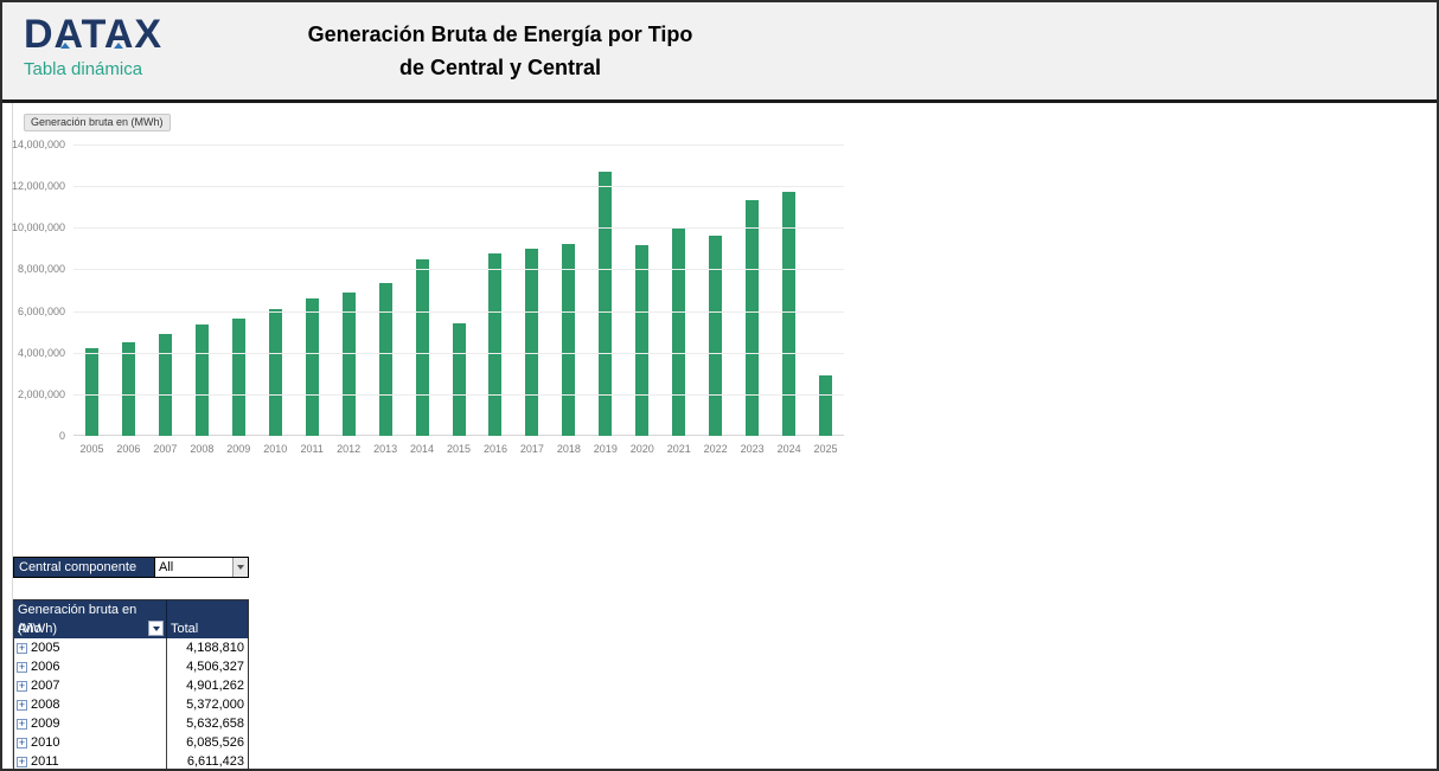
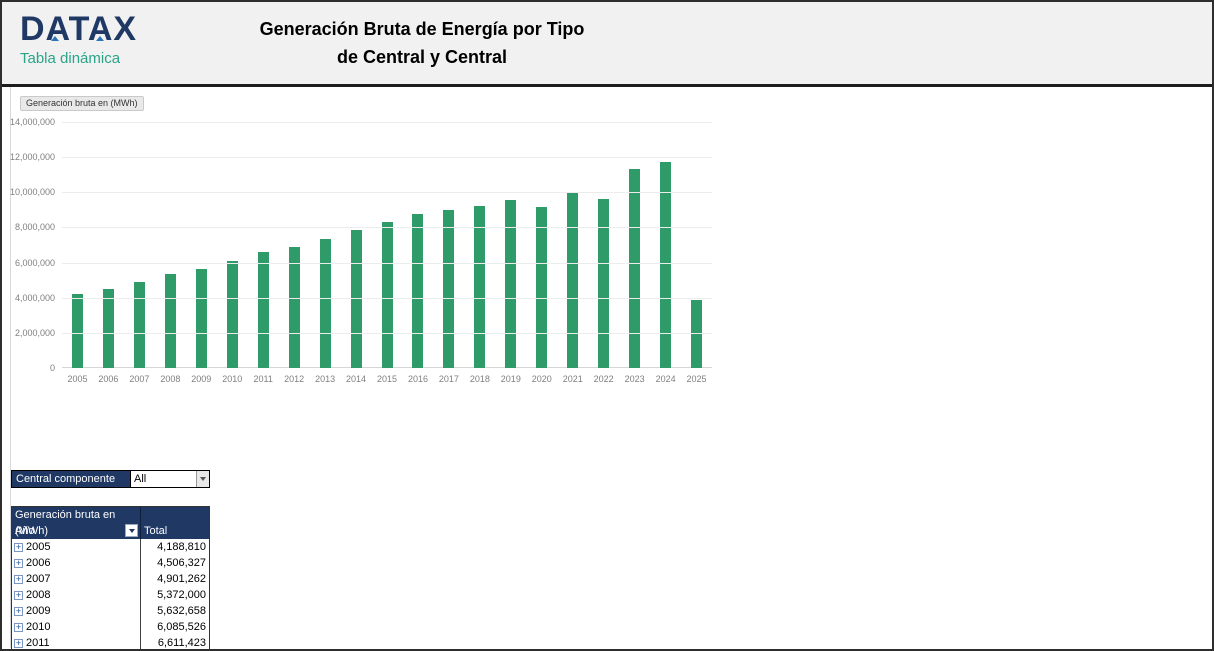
2014: 8500000 -> 7800000
2015: 5400000 -> 8300000
2019: 12700000 -> 9600000
2025: 2900000 -> 3800000
